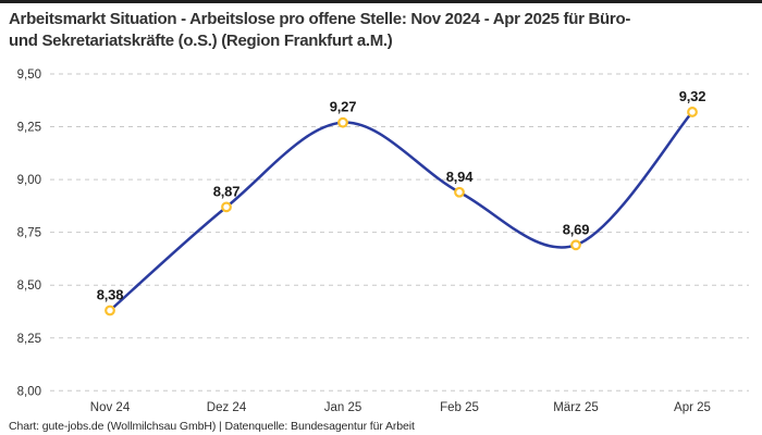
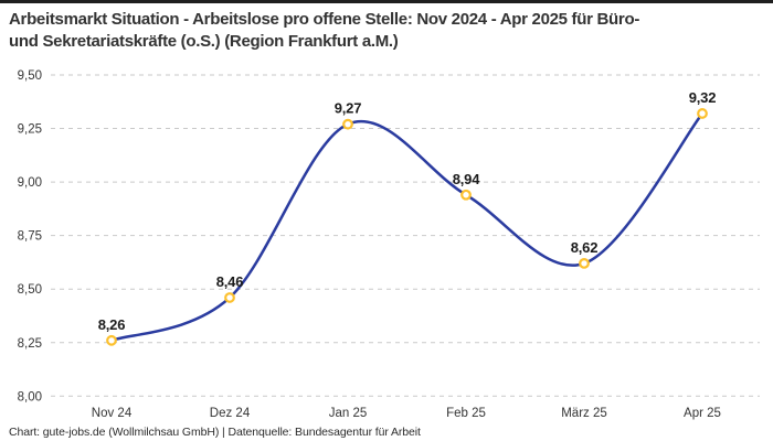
Nov 24: 8,38 -> 8,26
Dez 24: 8,87 -> 8,46
März 25: 8,69 -> 8,62
